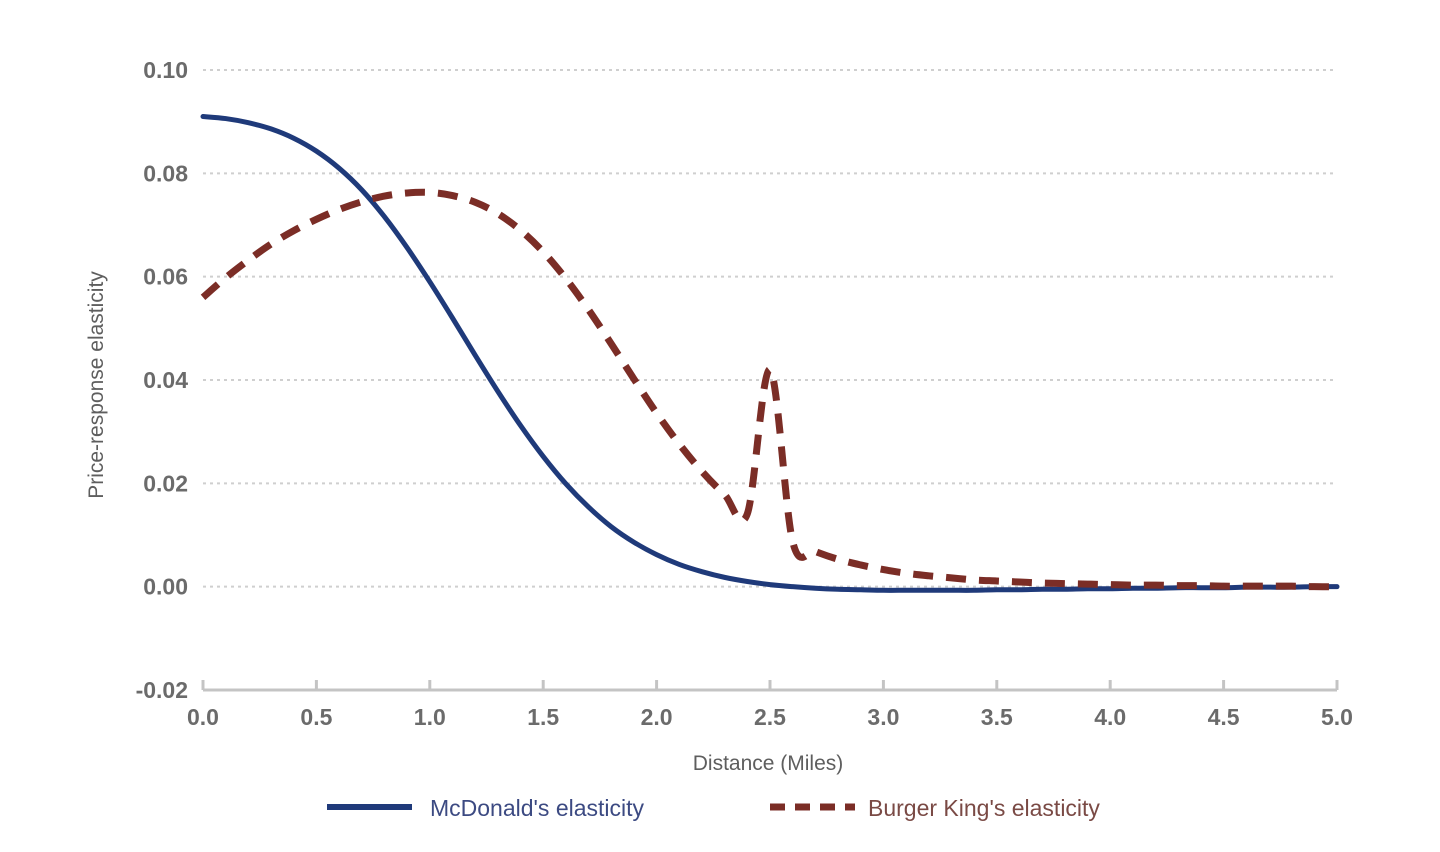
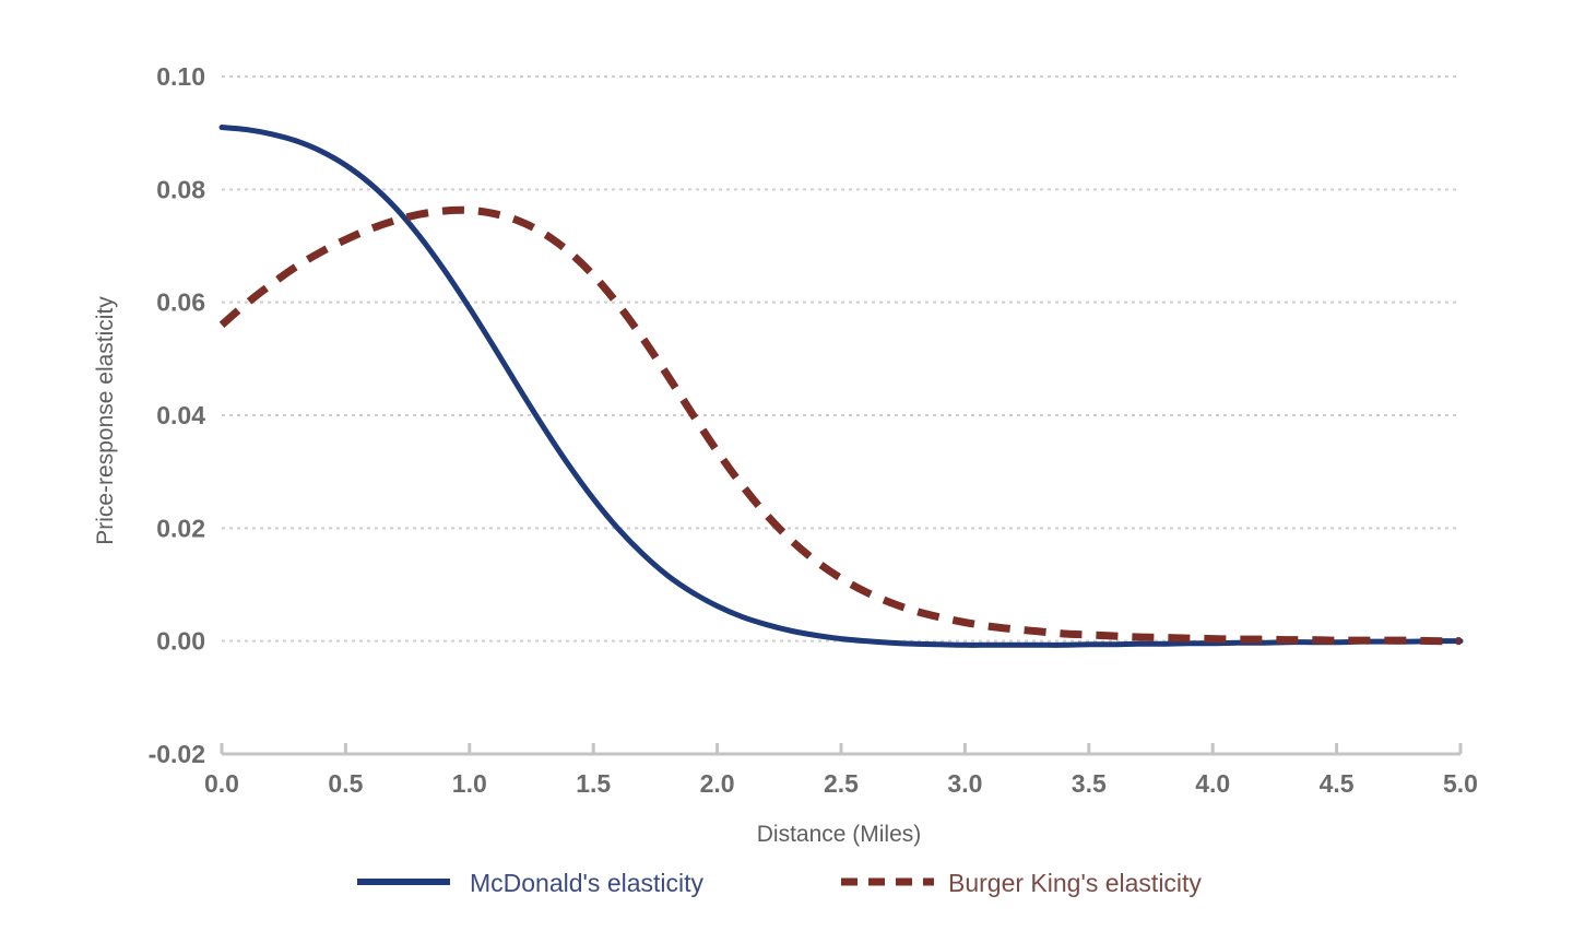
Burger King's elasticity/2.5: 0.042 -> 0.011
